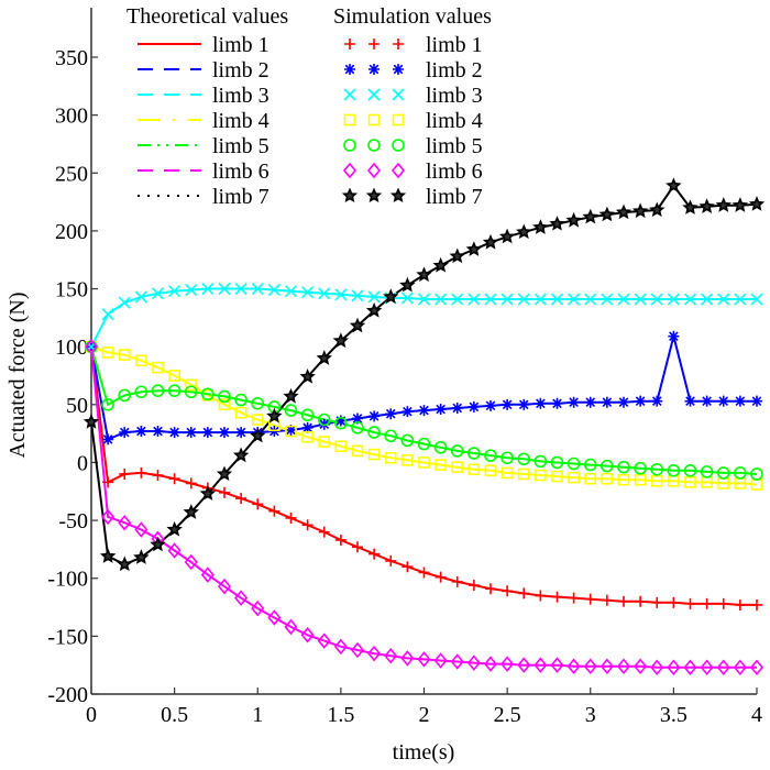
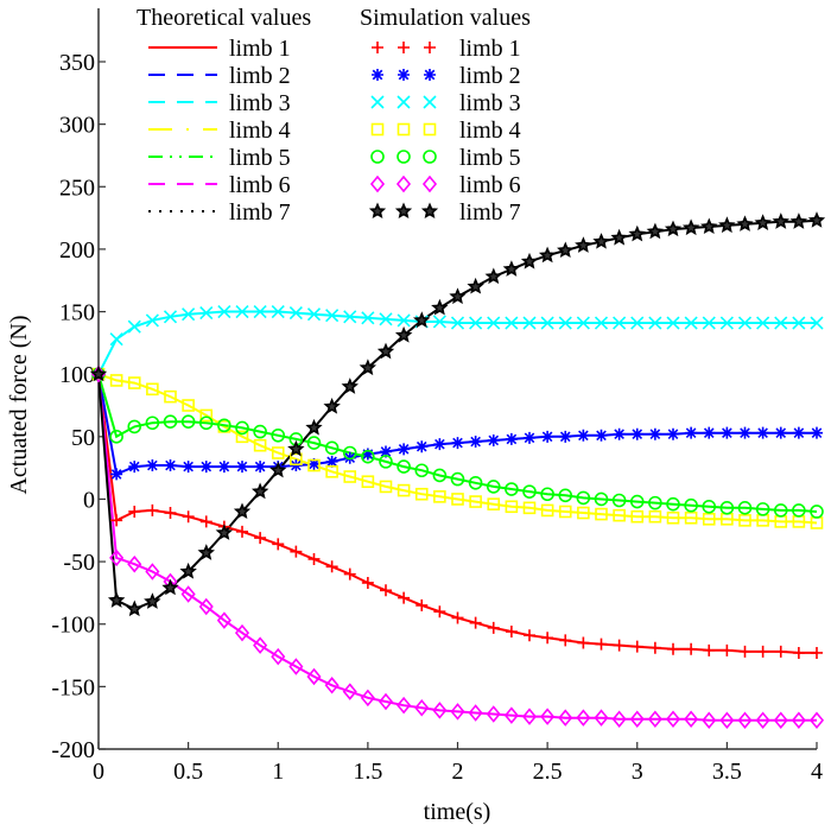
limb 7/0: 35 -> 100
limb 2/3.5: 109 -> 53
limb 7/3.5: 239 -> 219
